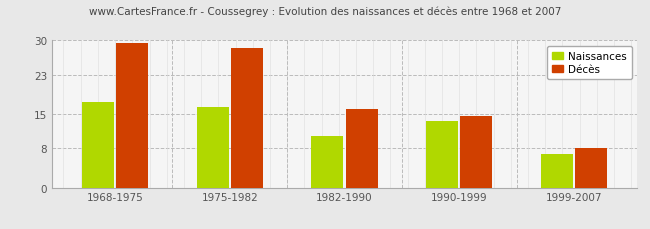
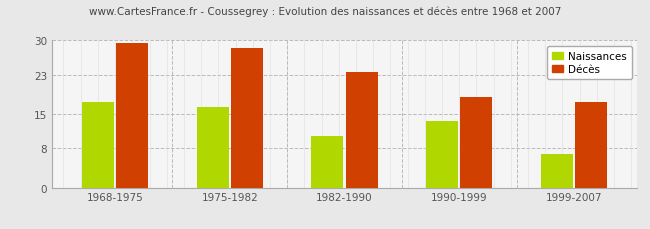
Décès/1982-1990: 16.0 -> 23.5
Décès/1990-1999: 14.5 -> 18.5
Décès/1999-2007: 8.0 -> 17.5
